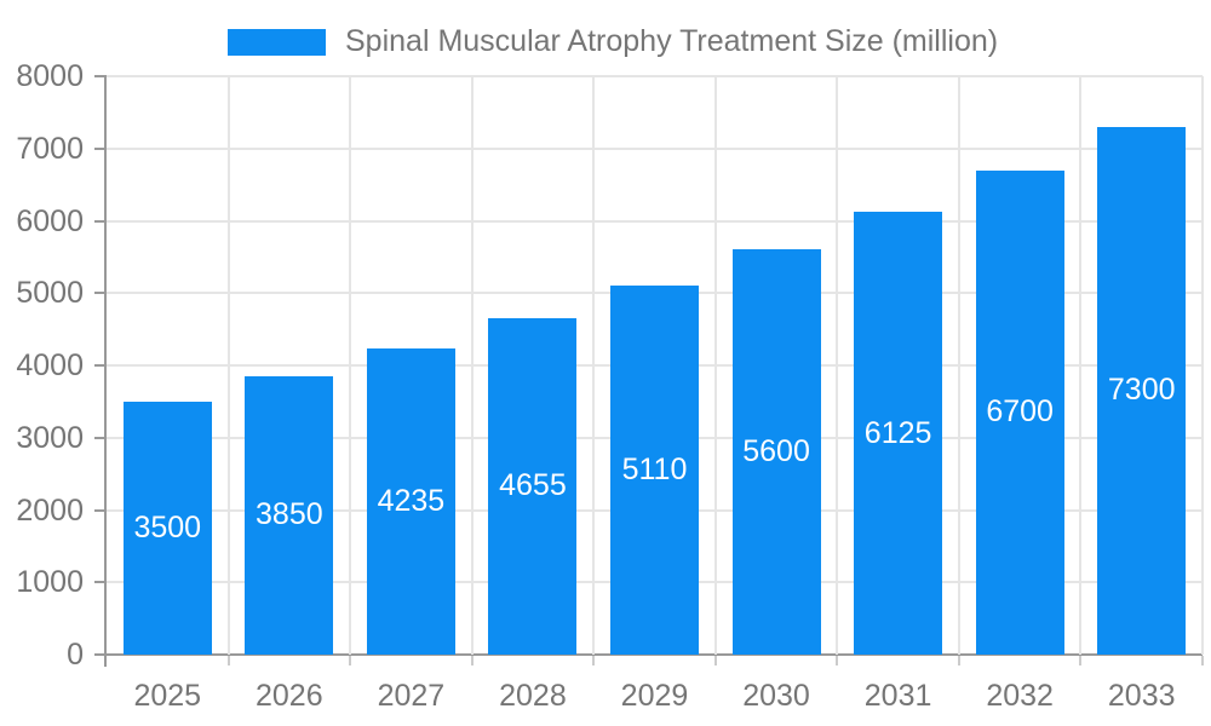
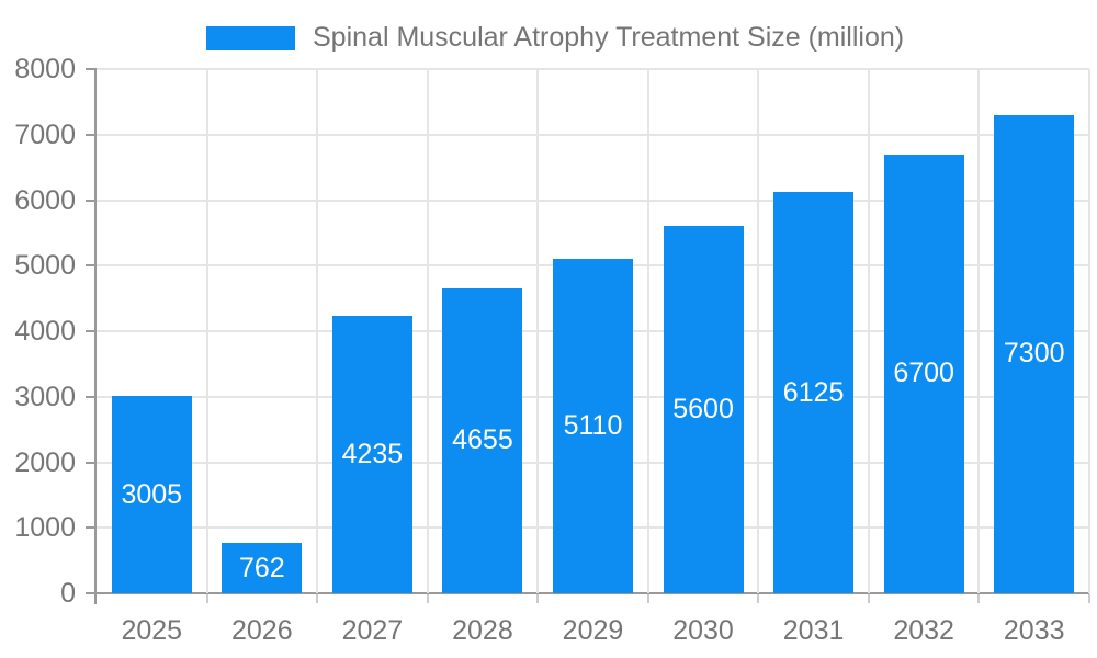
2025: 3500 -> 3005
2026: 3850 -> 762
